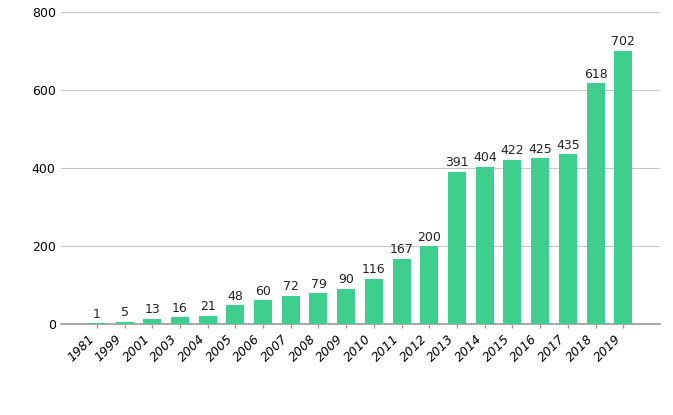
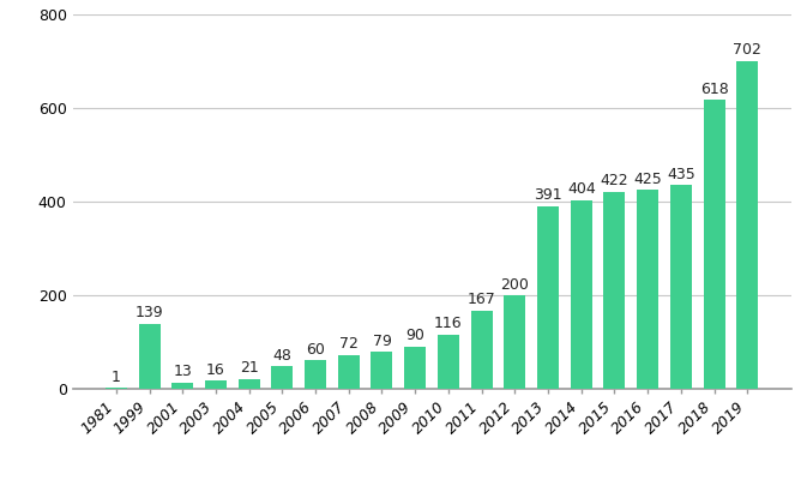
1999: 5 -> 139
